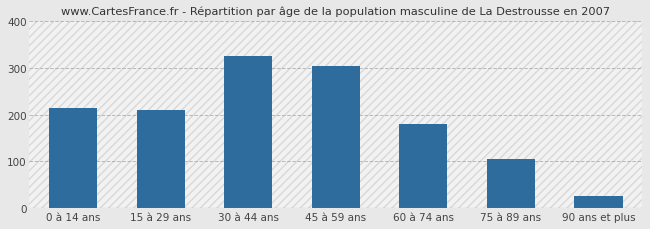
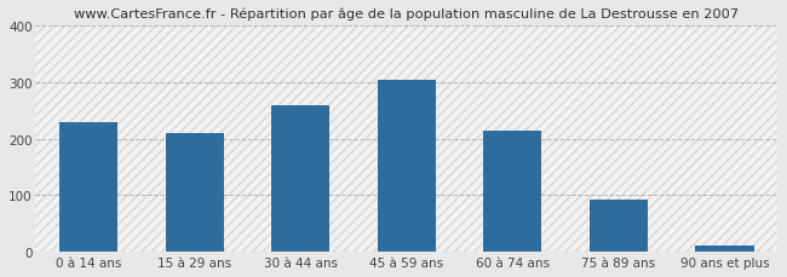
0 à 14 ans: 215 -> 230
30 à 44 ans: 325 -> 260
60 à 74 ans: 180 -> 215
75 à 89 ans: 105 -> 93
90 ans et plus: 25 -> 10
